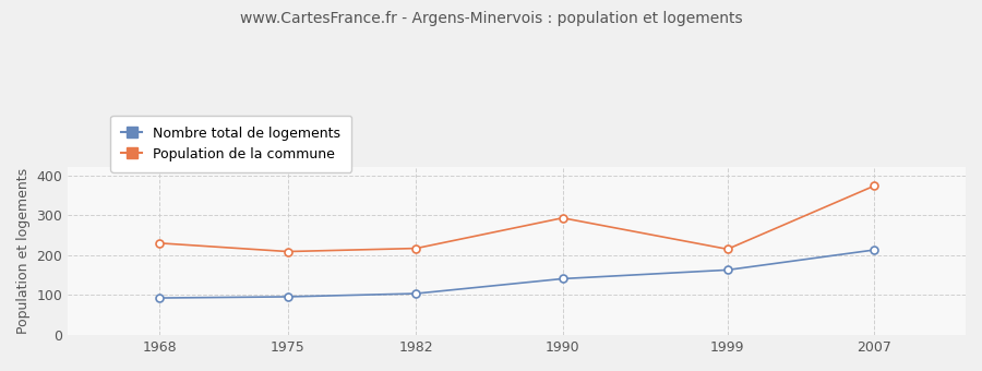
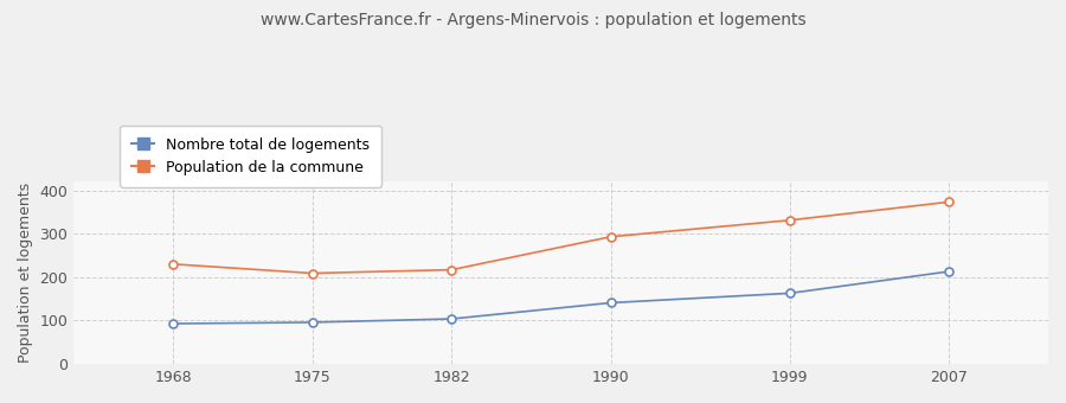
Population de la commune/1999: 215 -> 331
